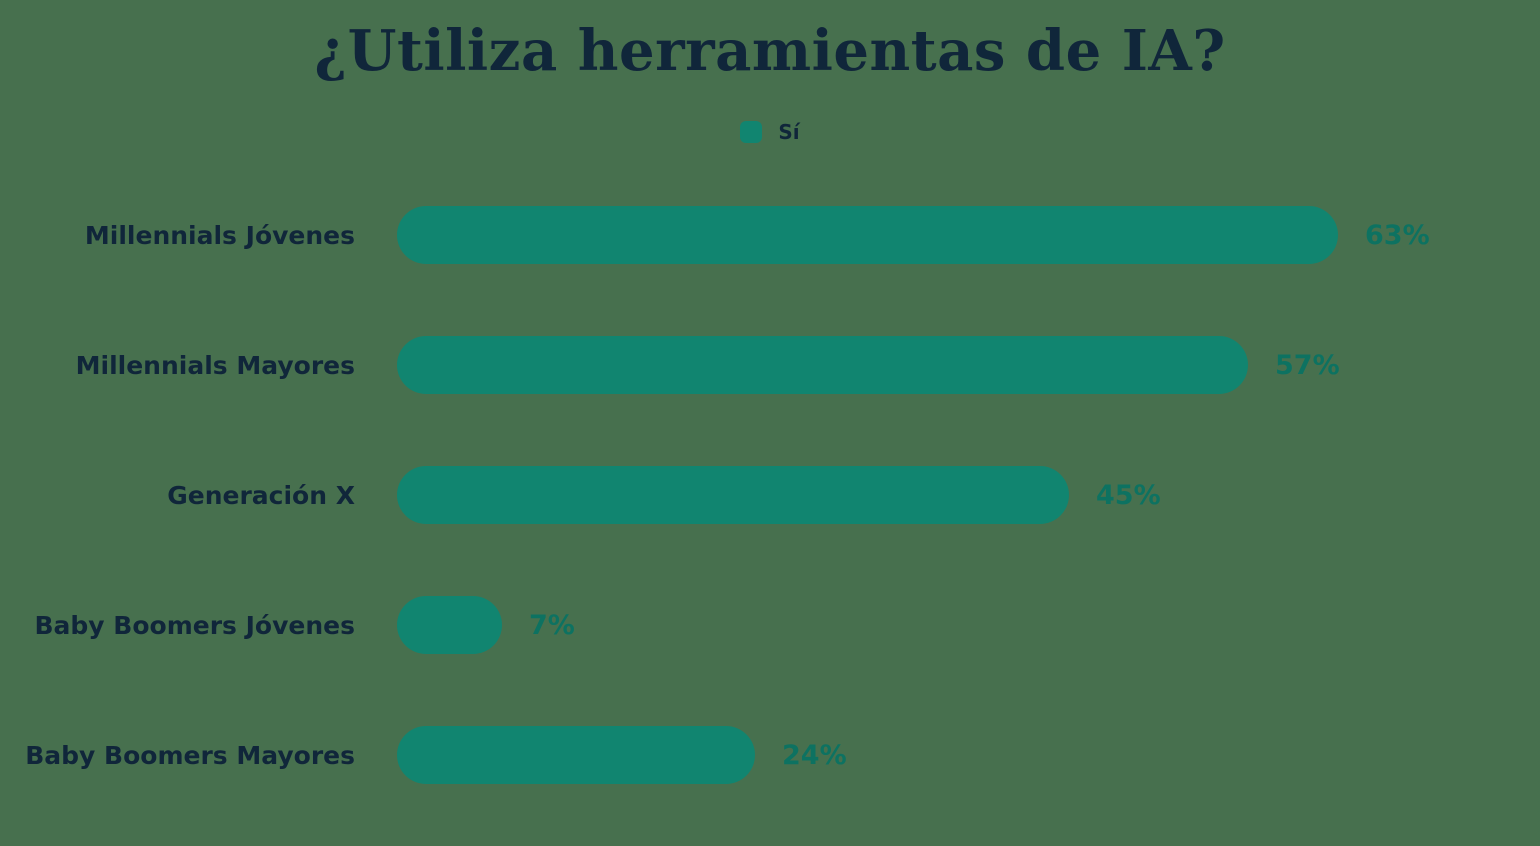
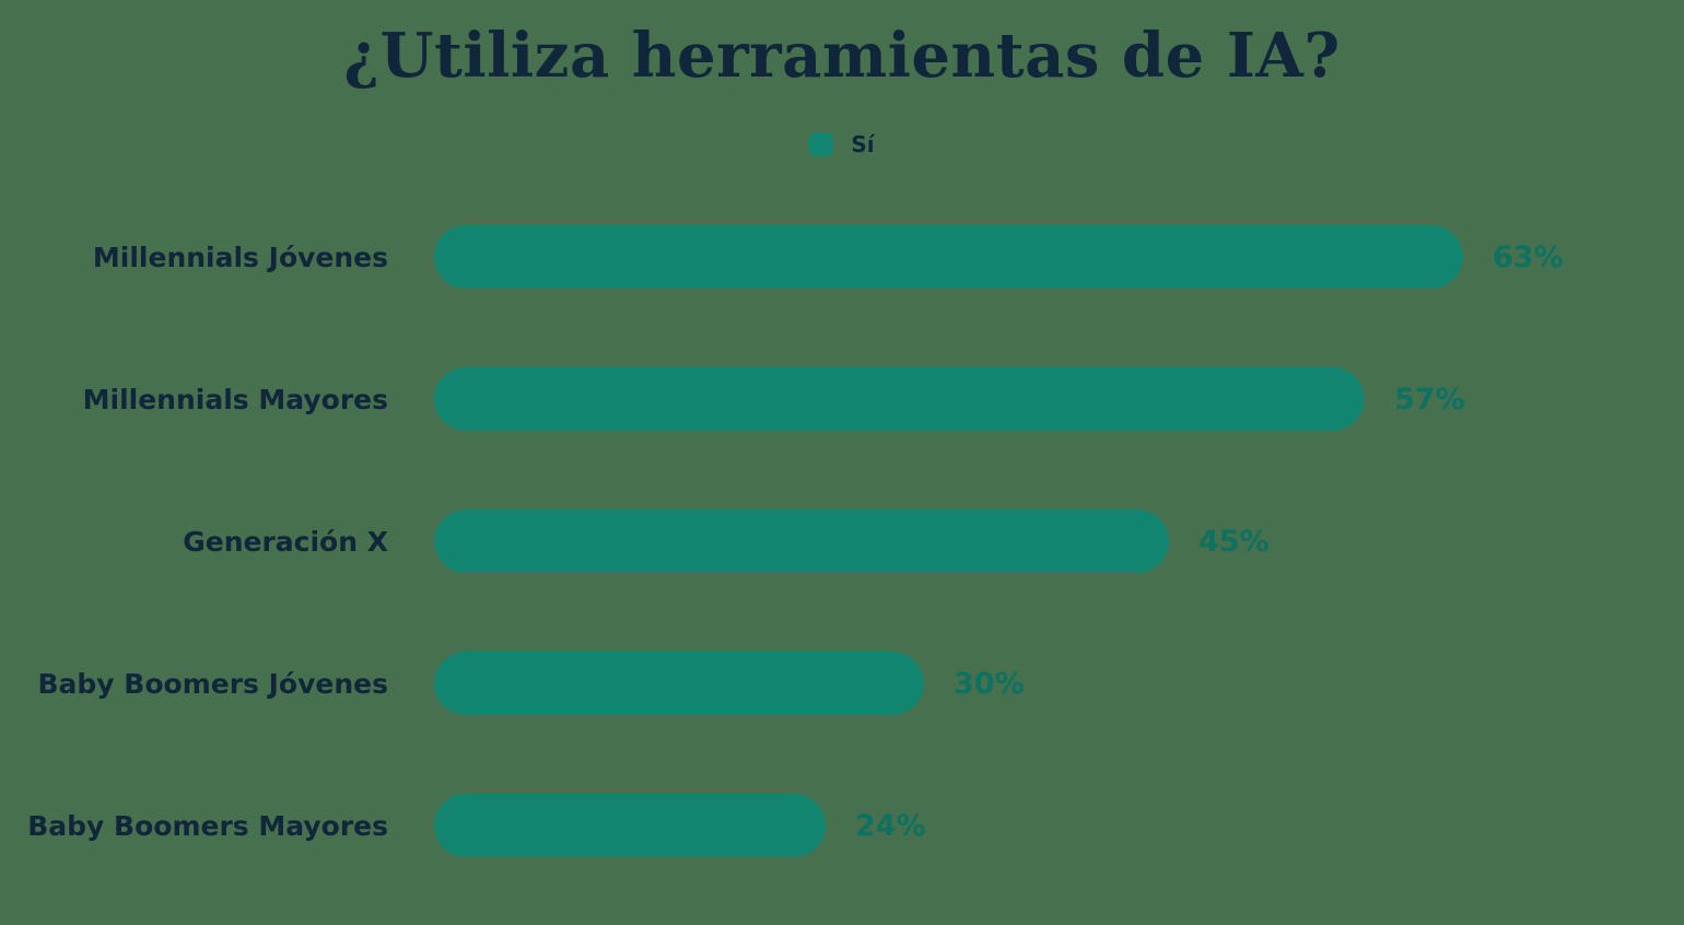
Baby Boomers Jóvenes: 7% -> 30%
